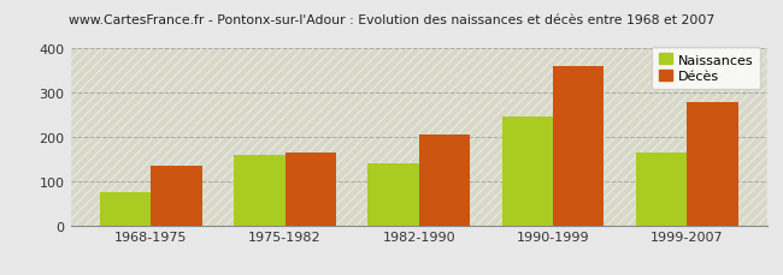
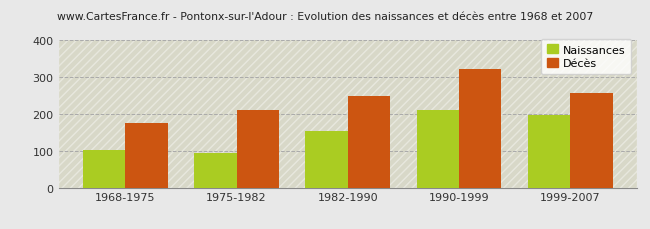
Naissances/1968-1975: 75 -> 101
Décès/1968-1975: 135 -> 175
Naissances/1975-1982: 160 -> 93
Décès/1975-1982: 165 -> 211
Naissances/1982-1990: 140 -> 154
Décès/1982-1990: 205 -> 248
Naissances/1990-1999: 245 -> 212
Décès/1990-1999: 360 -> 323
Naissances/1999-2007: 165 -> 196
Décès/1999-2007: 280 -> 256
